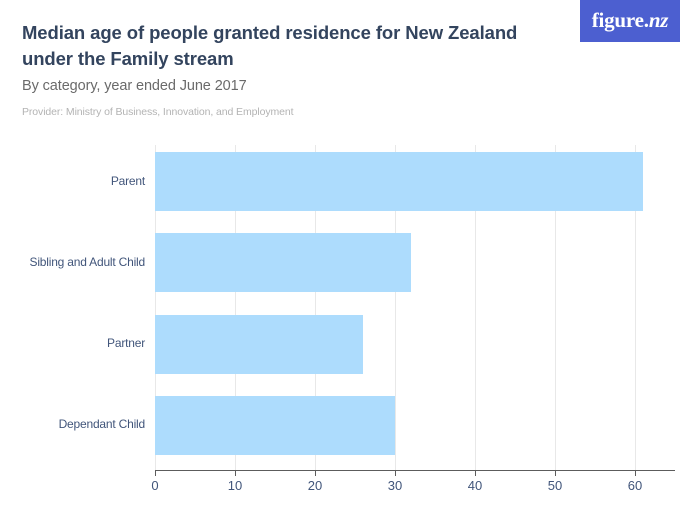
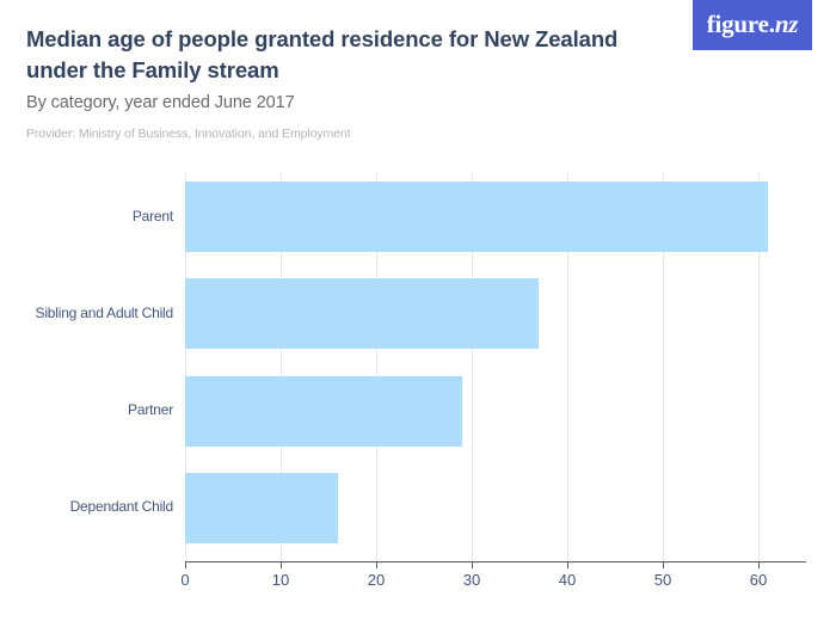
Sibling and Adult Child: 32 -> 37
Partner: 26 -> 29
Dependant Child: 30 -> 16
